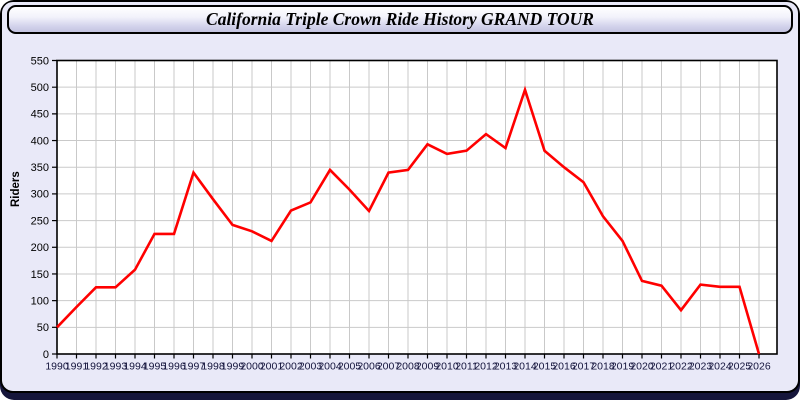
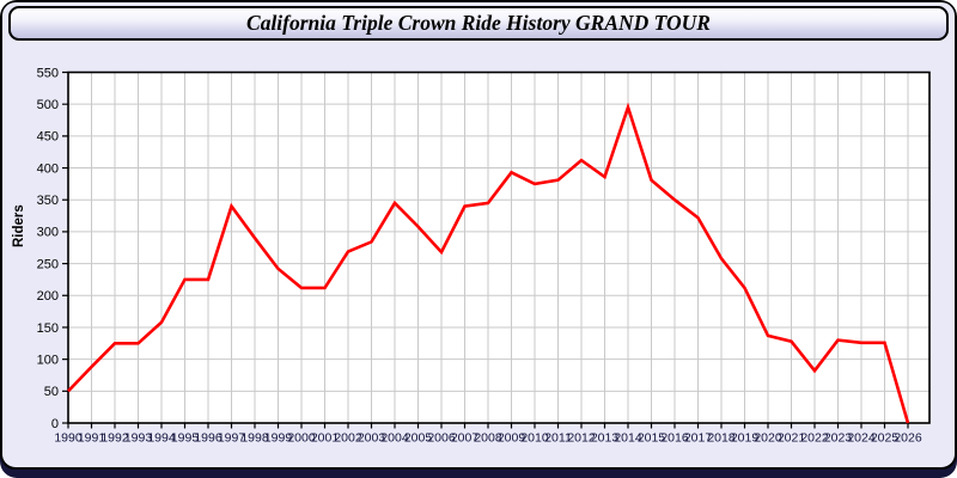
2000: 230 -> 210
